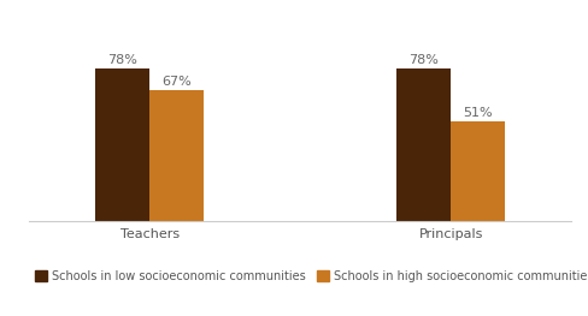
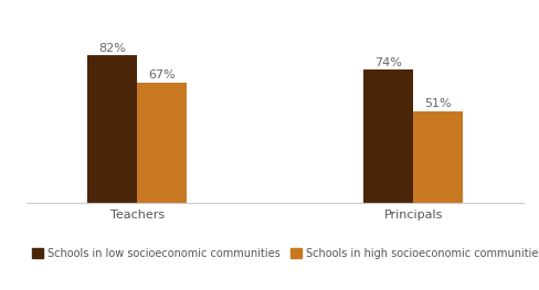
Schools in low socioeconomic communities/Teachers: 78% -> 82%
Schools in low socioeconomic communities/Principals: 78% -> 74%
